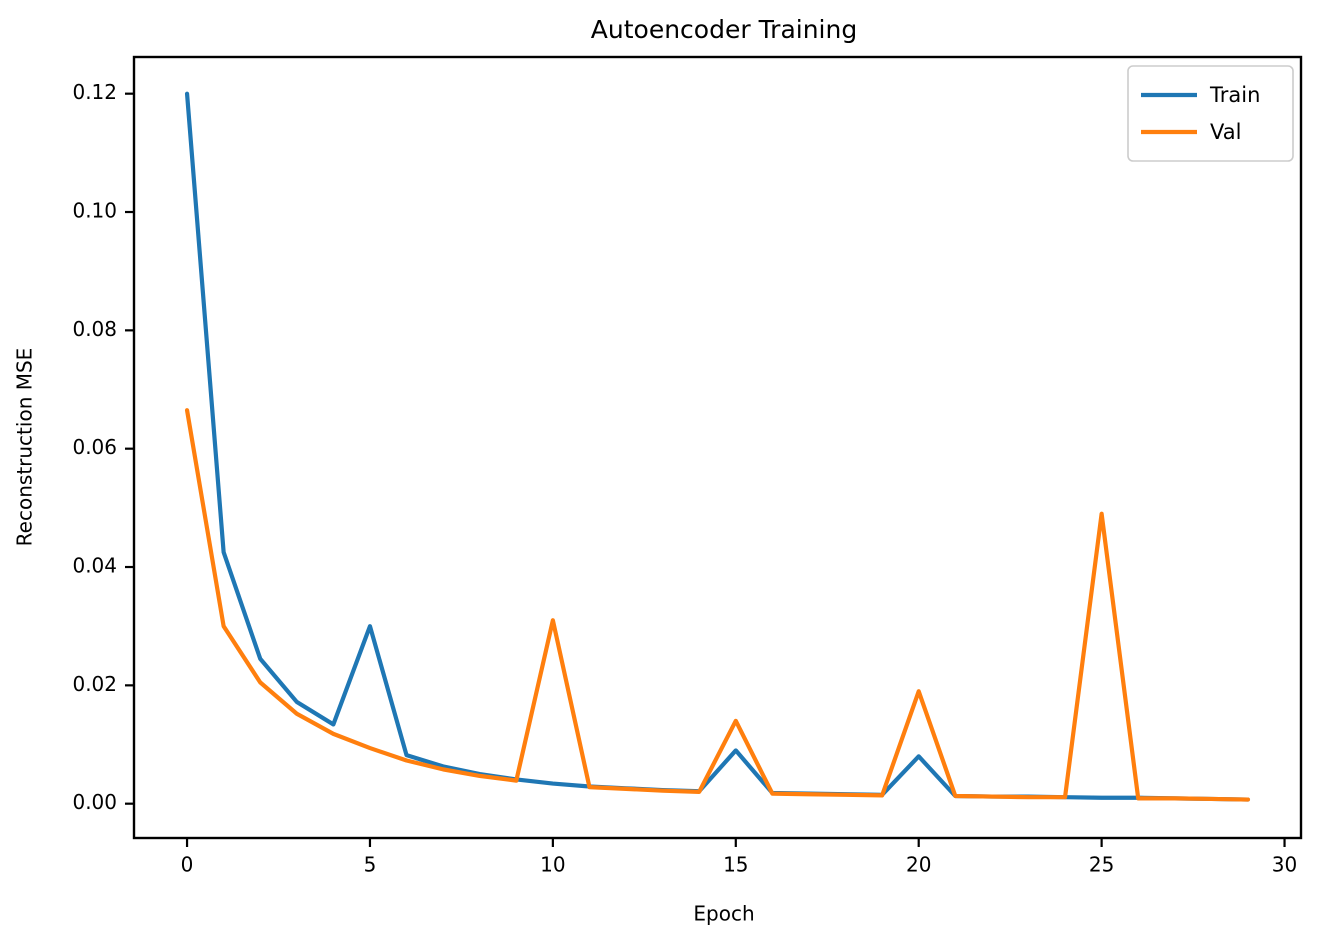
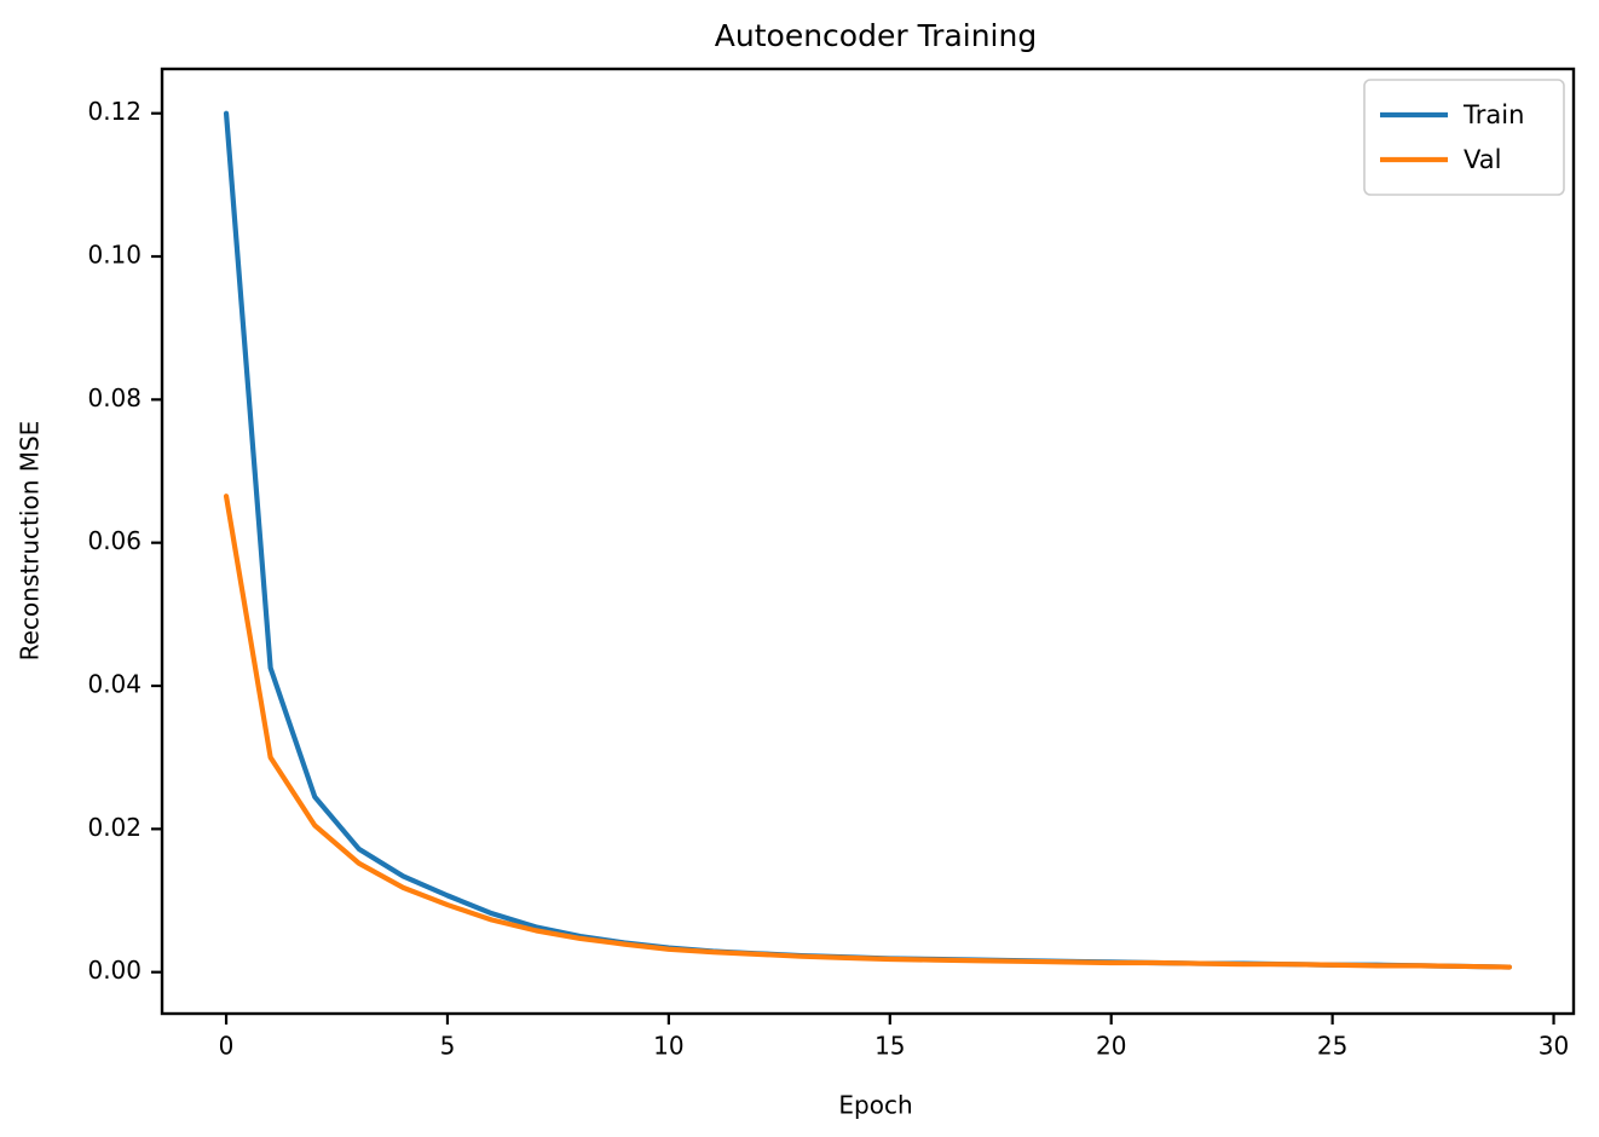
Train/5: 0.030 -> 0.011
Val/10: 0.031 -> 0.003
Train/15: 0.009 -> 0.002
Val/15: 0.014 -> 0.002
Train/20: 0.008 -> 0.001
Val/20: 0.019 -> 0.001
Val/25: 0.049 -> 0.001
